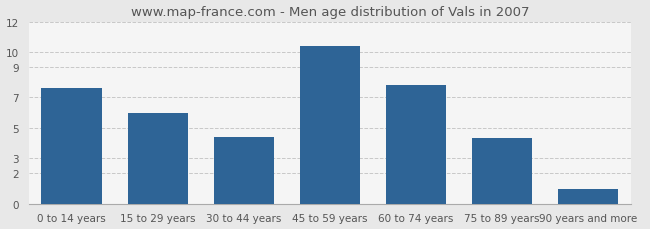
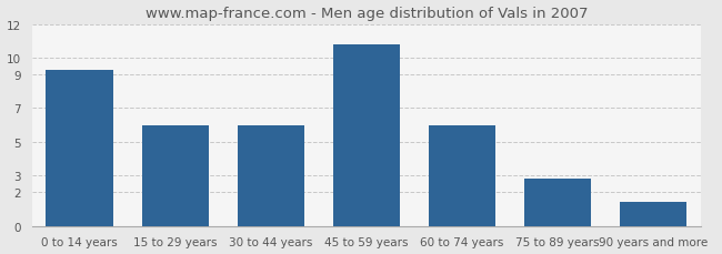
0 to 14 years: 7.6 -> 9.3
30 to 44 years: 4.4 -> 6.0
45 to 59 years: 10.4 -> 10.8
60 to 74 years: 7.8 -> 6.0
75 to 89 years: 4.3 -> 2.8
90 years and more: 1.0 -> 1.4
